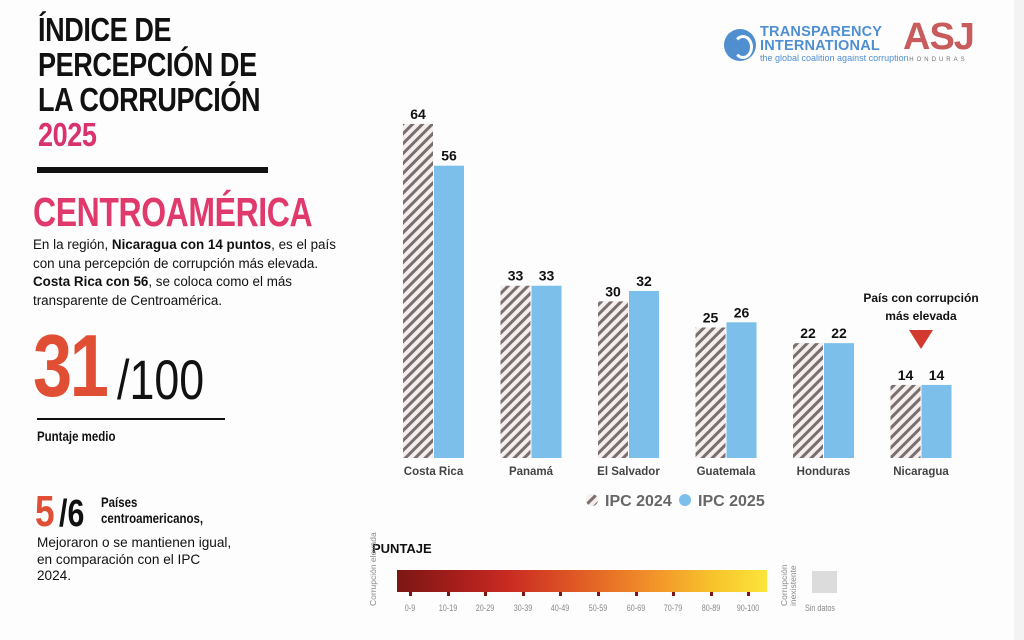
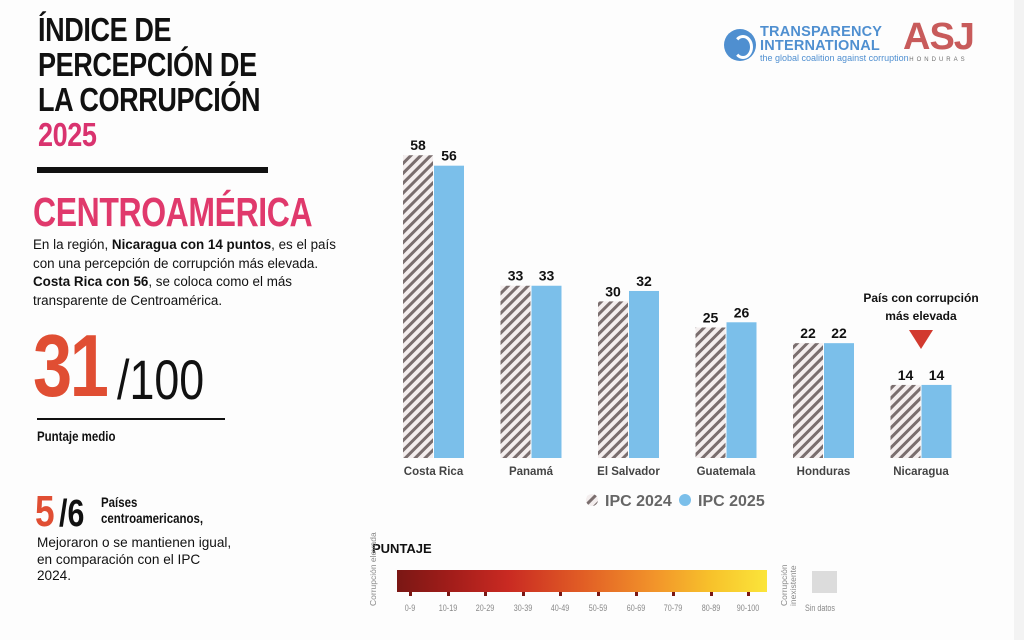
IPC 2024/Costa Rica: 64 -> 58
